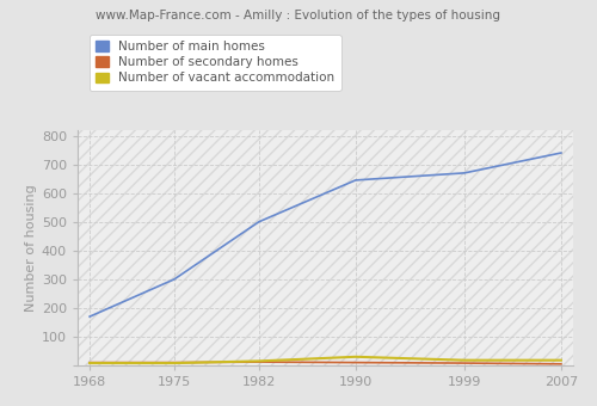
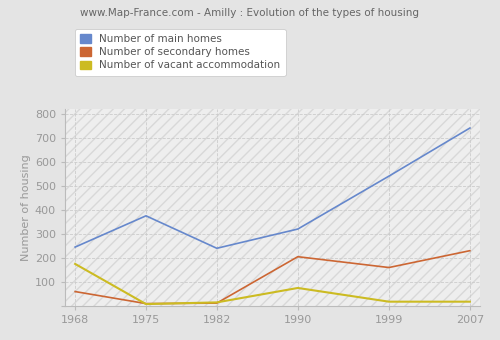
Number of main homes/1968: 170 -> 245
Number of secondary homes/1968: 10 -> 60
Number of vacant accommodation/1968: 8 -> 175
Number of main homes/1975: 300 -> 375
Number of main homes/1982: 500 -> 240
Number of main homes/1990: 645 -> 320
Number of secondary homes/1990: 10 -> 205
Number of vacant accommodation/1990: 30 -> 75
Number of main homes/1999: 670 -> 540
Number of secondary homes/1999: 8 -> 160
Number of secondary homes/2007: 5 -> 230
